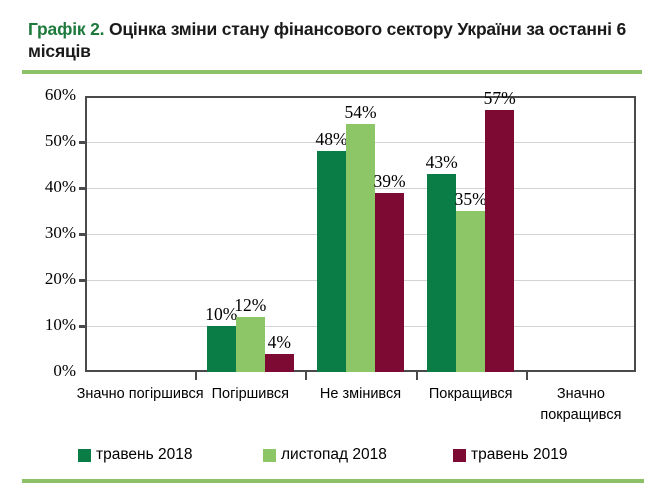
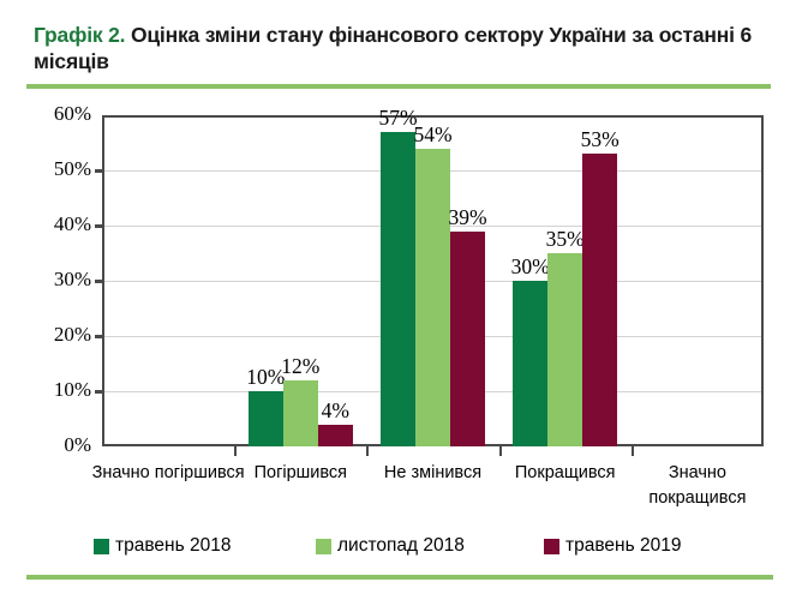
травень 2018/Не змінився: 48% -> 57%
травень 2018/Покращився: 43% -> 30%
травень 2019/Покращився: 57% -> 53%
